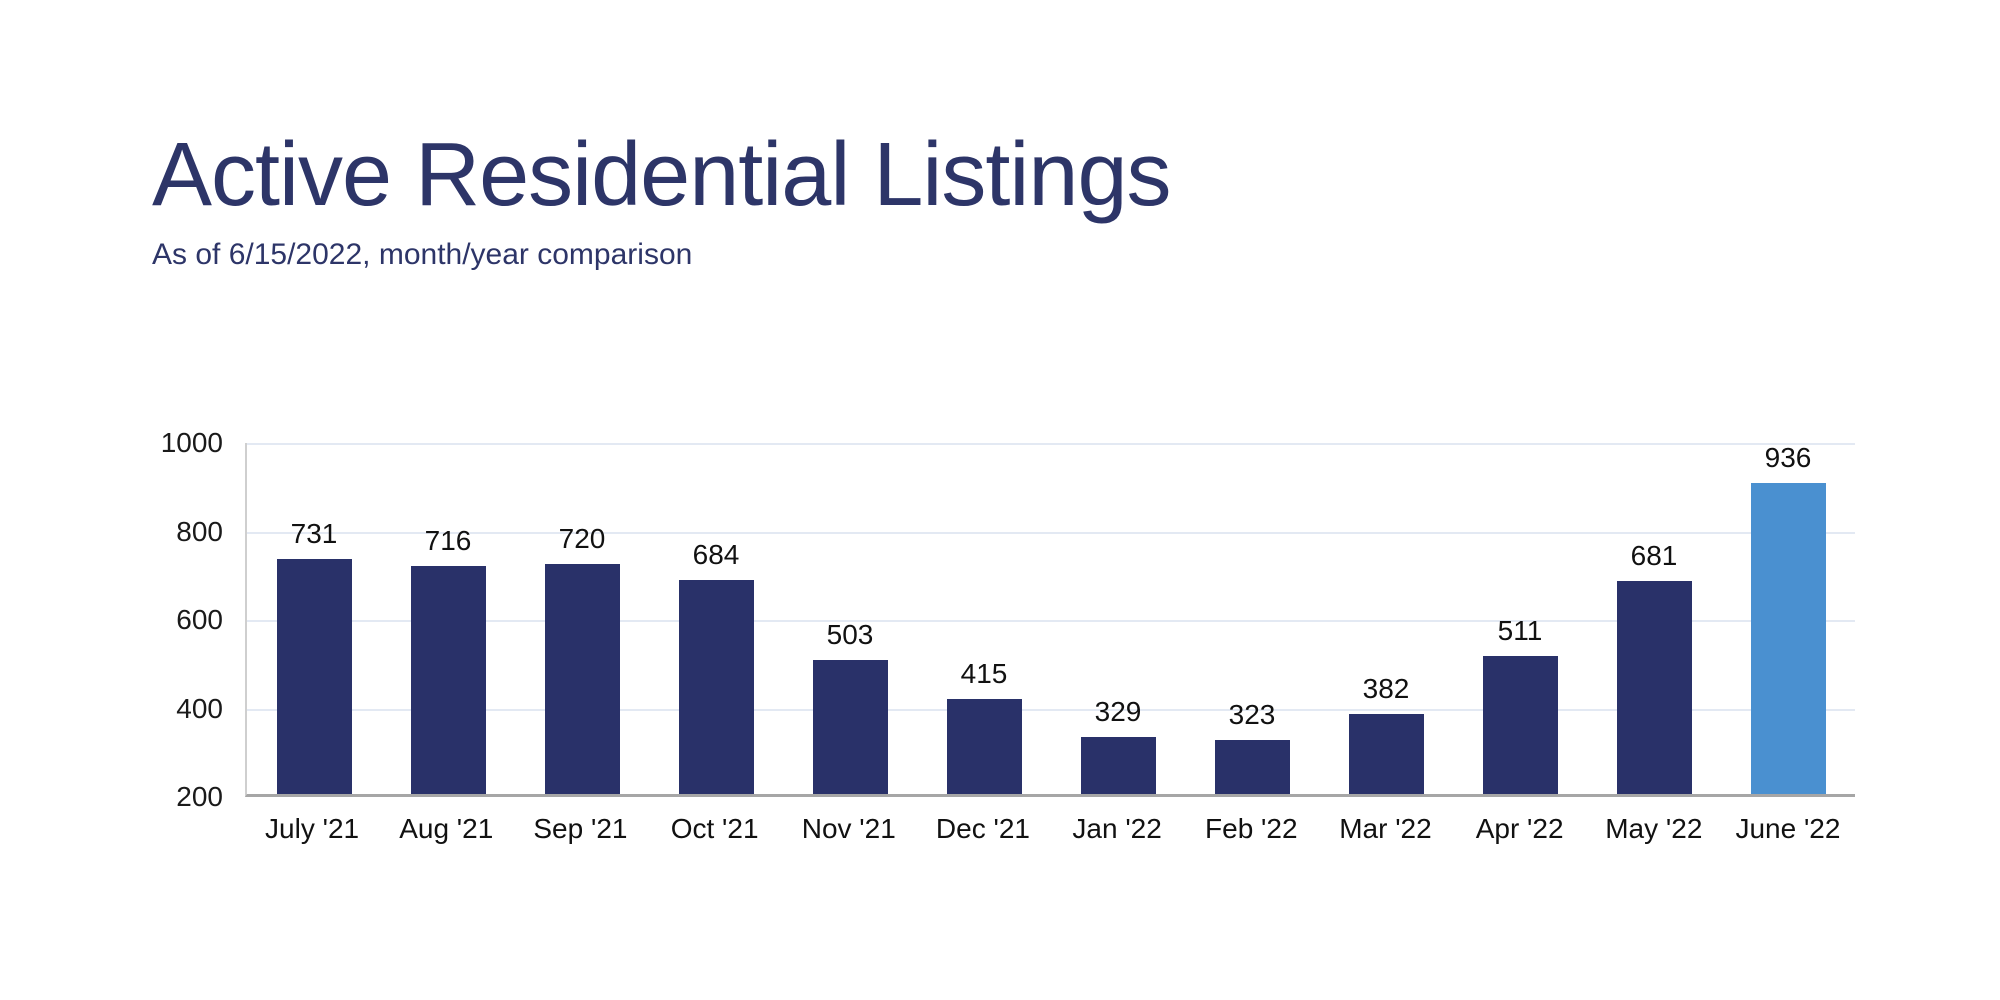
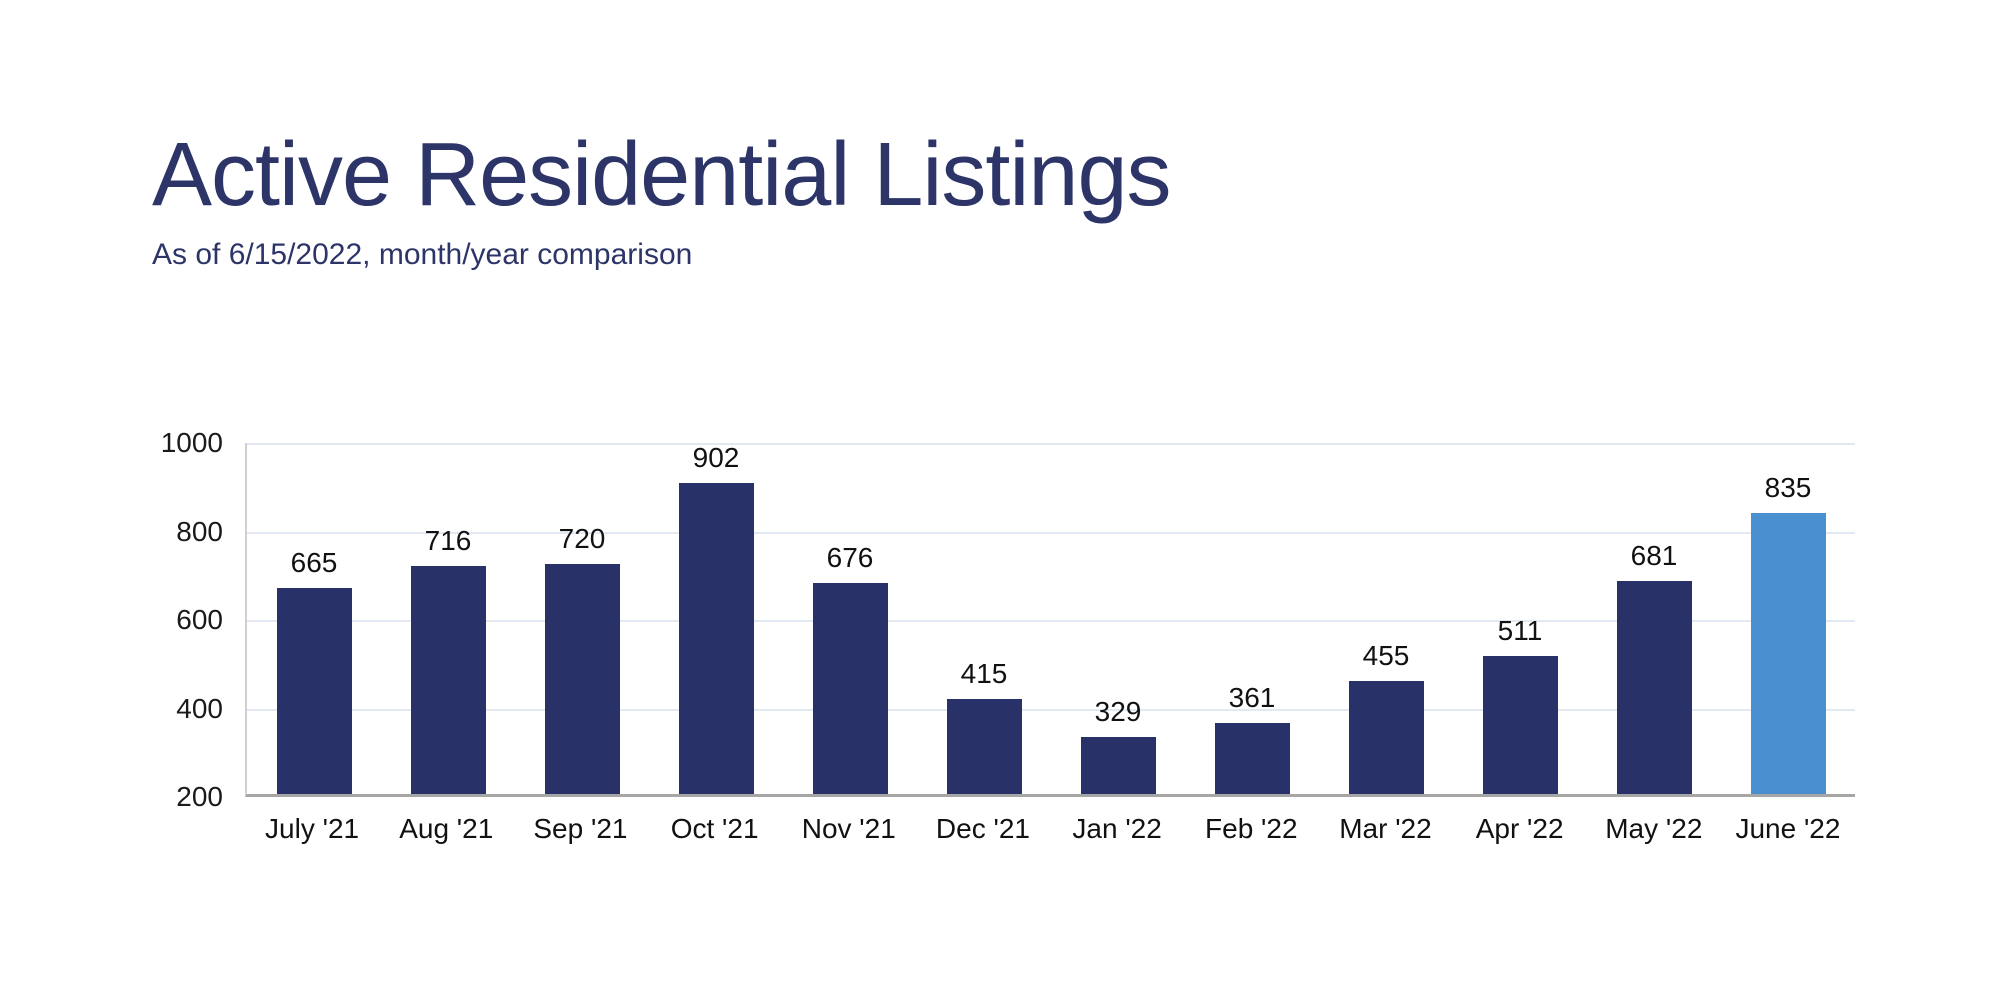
July '21: 731 -> 665
Oct '21: 684 -> 902
Nov '21: 503 -> 676
Feb '22: 323 -> 361
Mar '22: 382 -> 455
June '22: 936 -> 835
